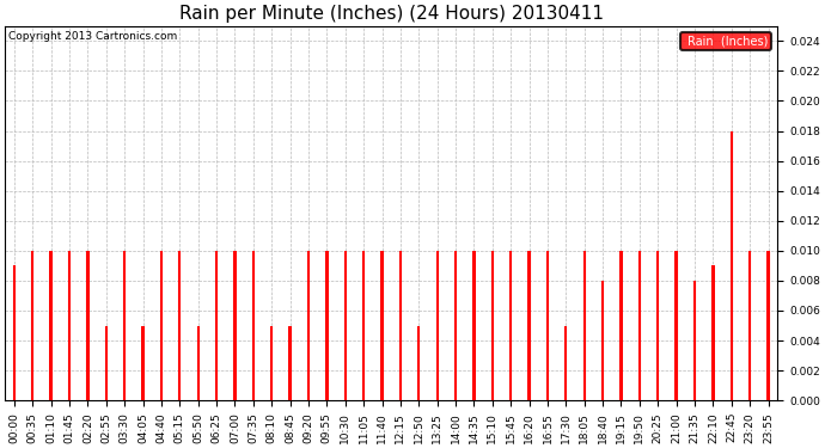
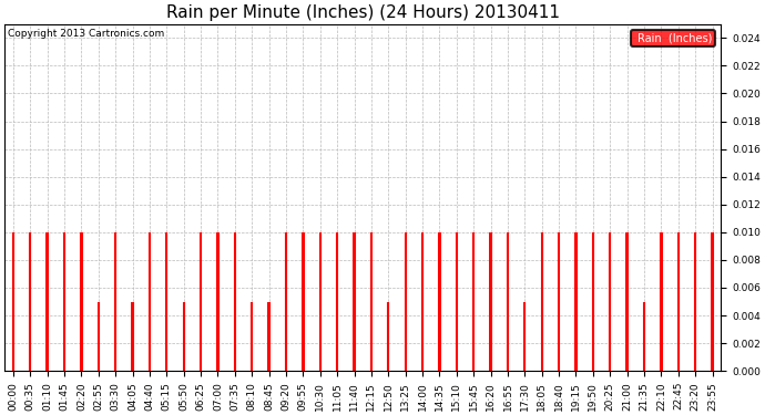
00:00: 0.009 -> 0.010
18:40: 0.008 -> 0.010
21:35: 0.008 -> 0.005
22:10: 0.009 -> 0.010
22:45: 0.018 -> 0.010
